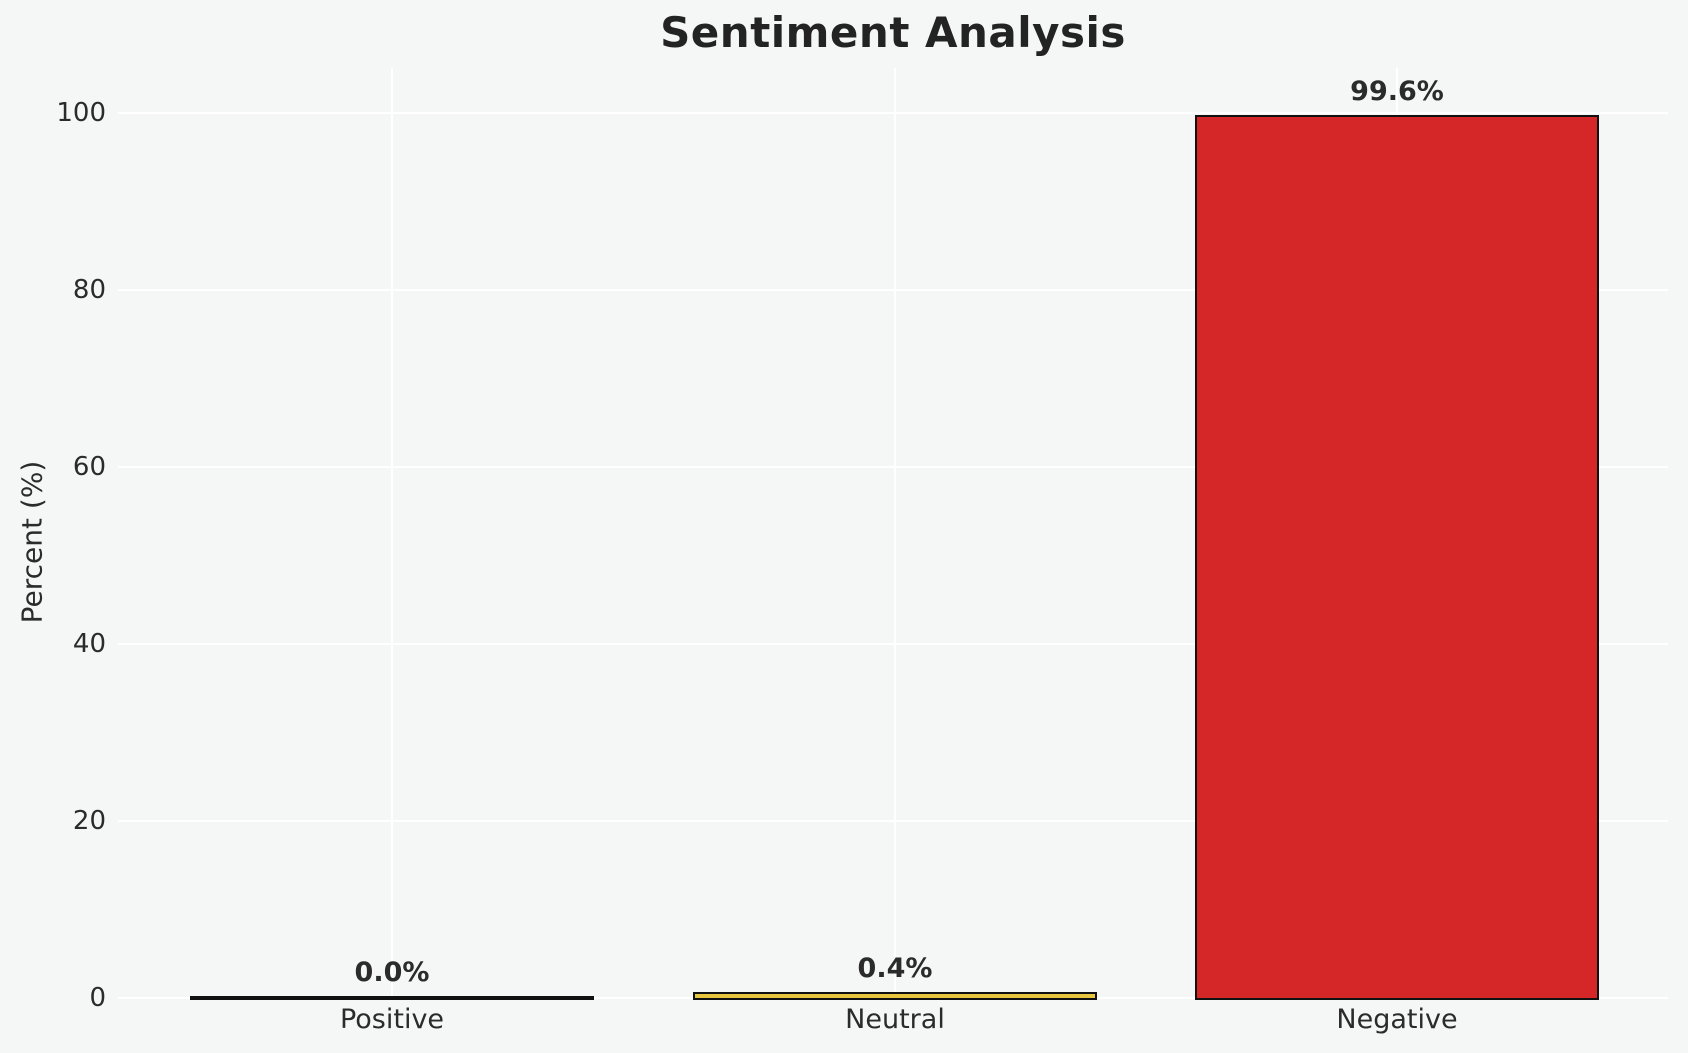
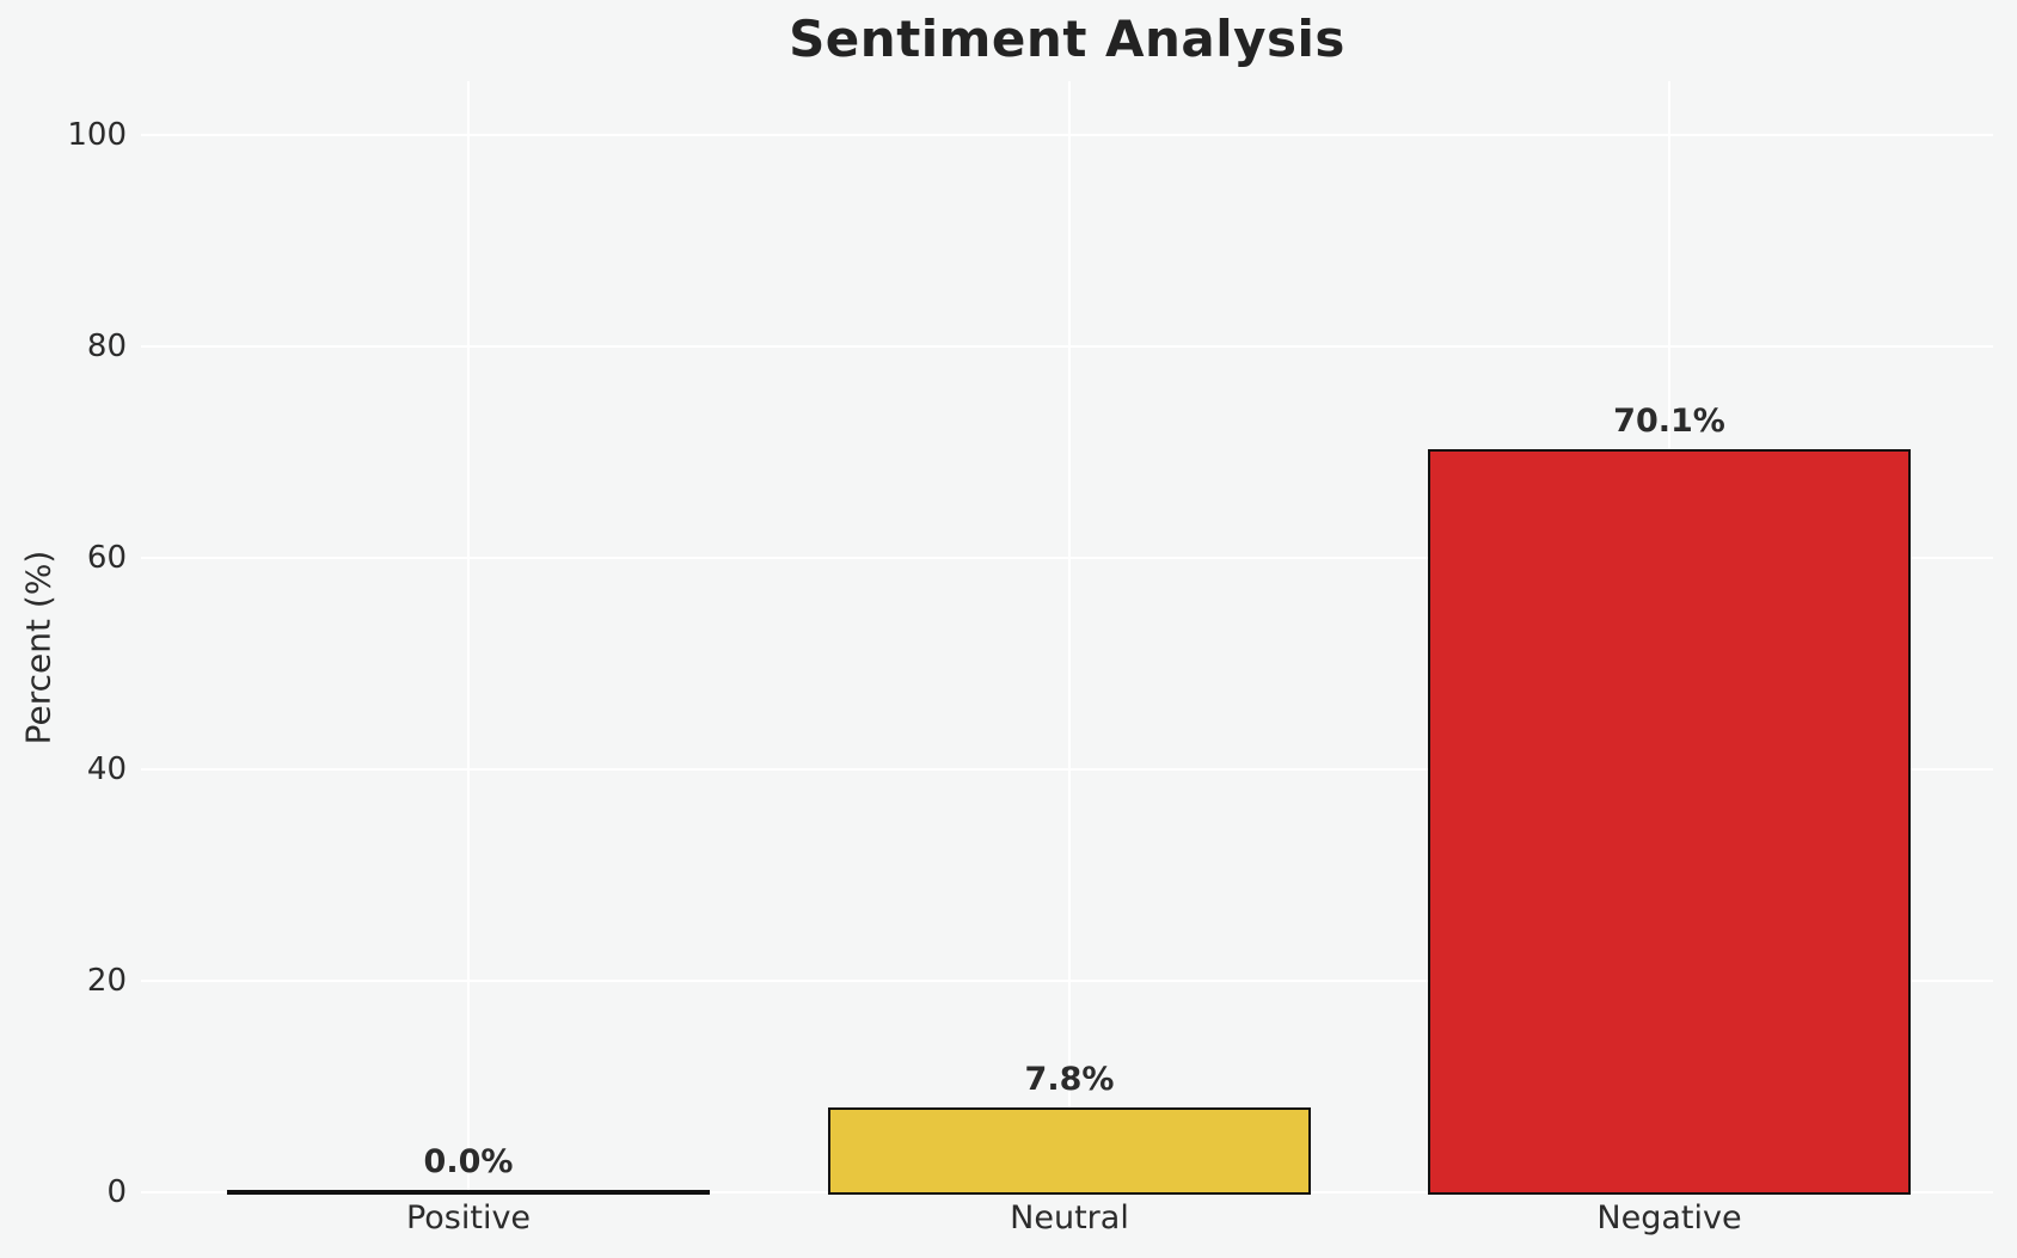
Neutral: 0.4% -> 7.8%
Negative: 99.6% -> 70.1%
